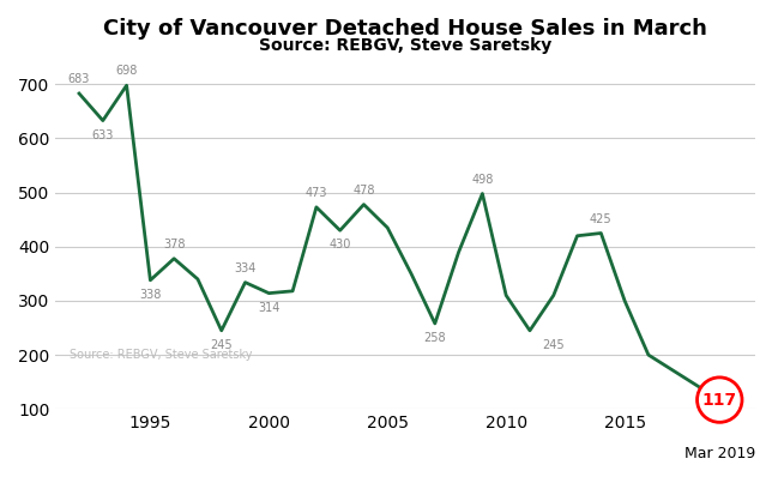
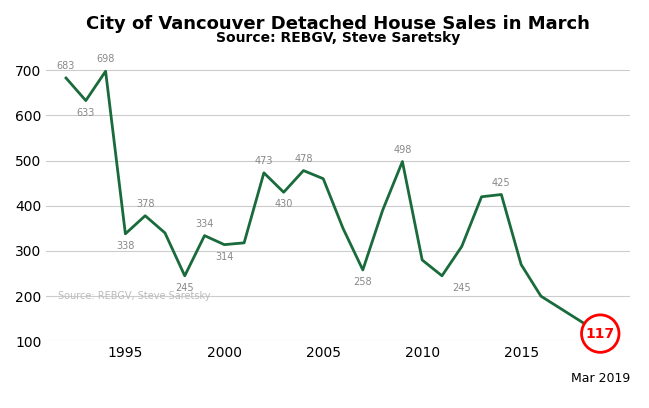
2005: 435 -> 460
2010: 310 -> 280
2015: 300 -> 270
